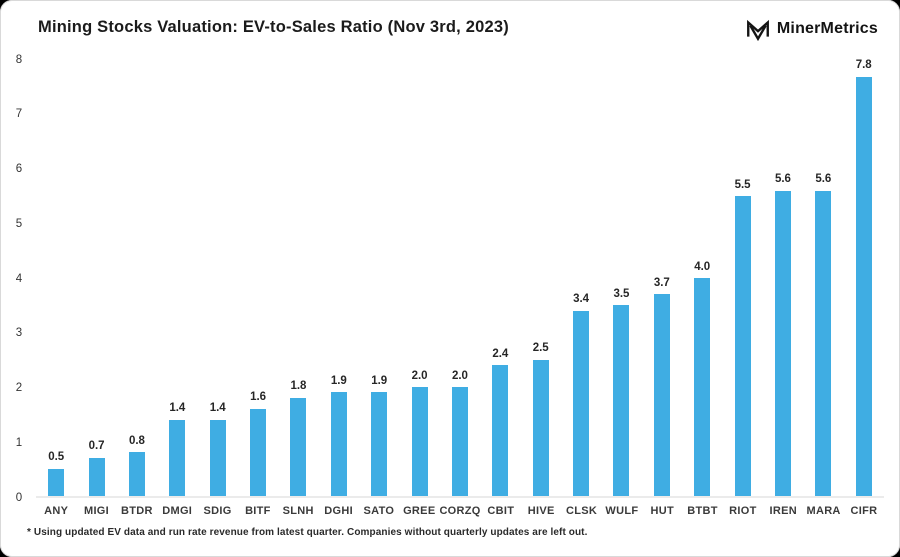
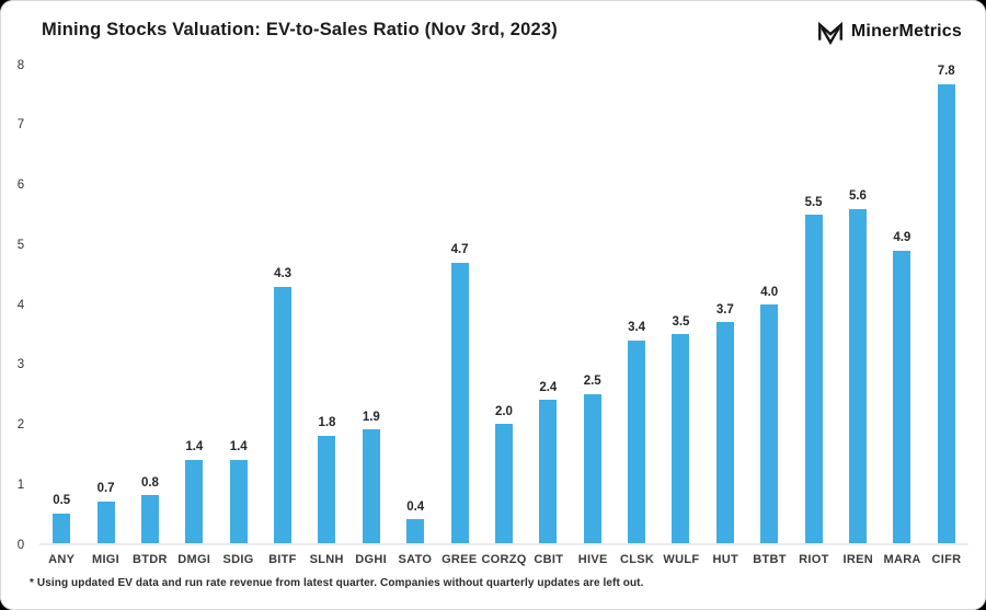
BITF: 1.6 -> 4.3
SATO: 1.9 -> 0.4
GREE: 2.0 -> 4.7
MARA: 5.6 -> 4.9
